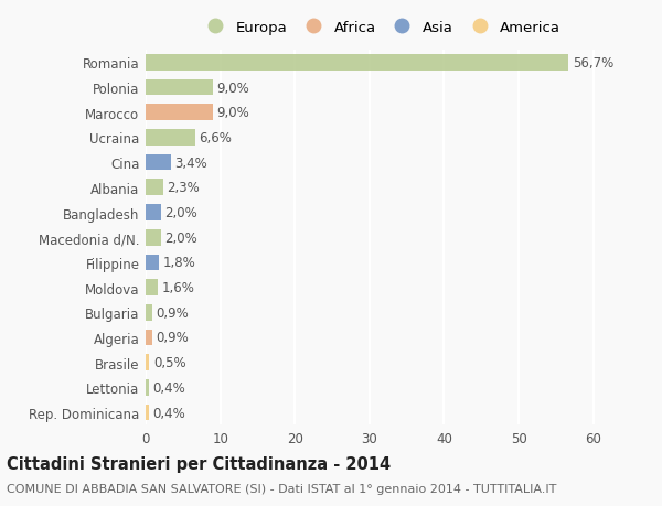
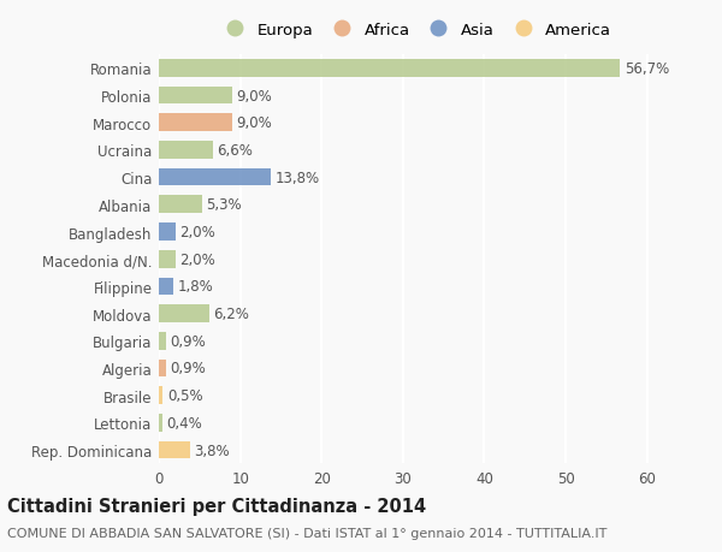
Cina: 3,4% -> 13,8%
Albania: 2,3% -> 5,3%
Moldova: 1,6% -> 6,2%
Rep. Dominicana: 0,4% -> 3,8%
